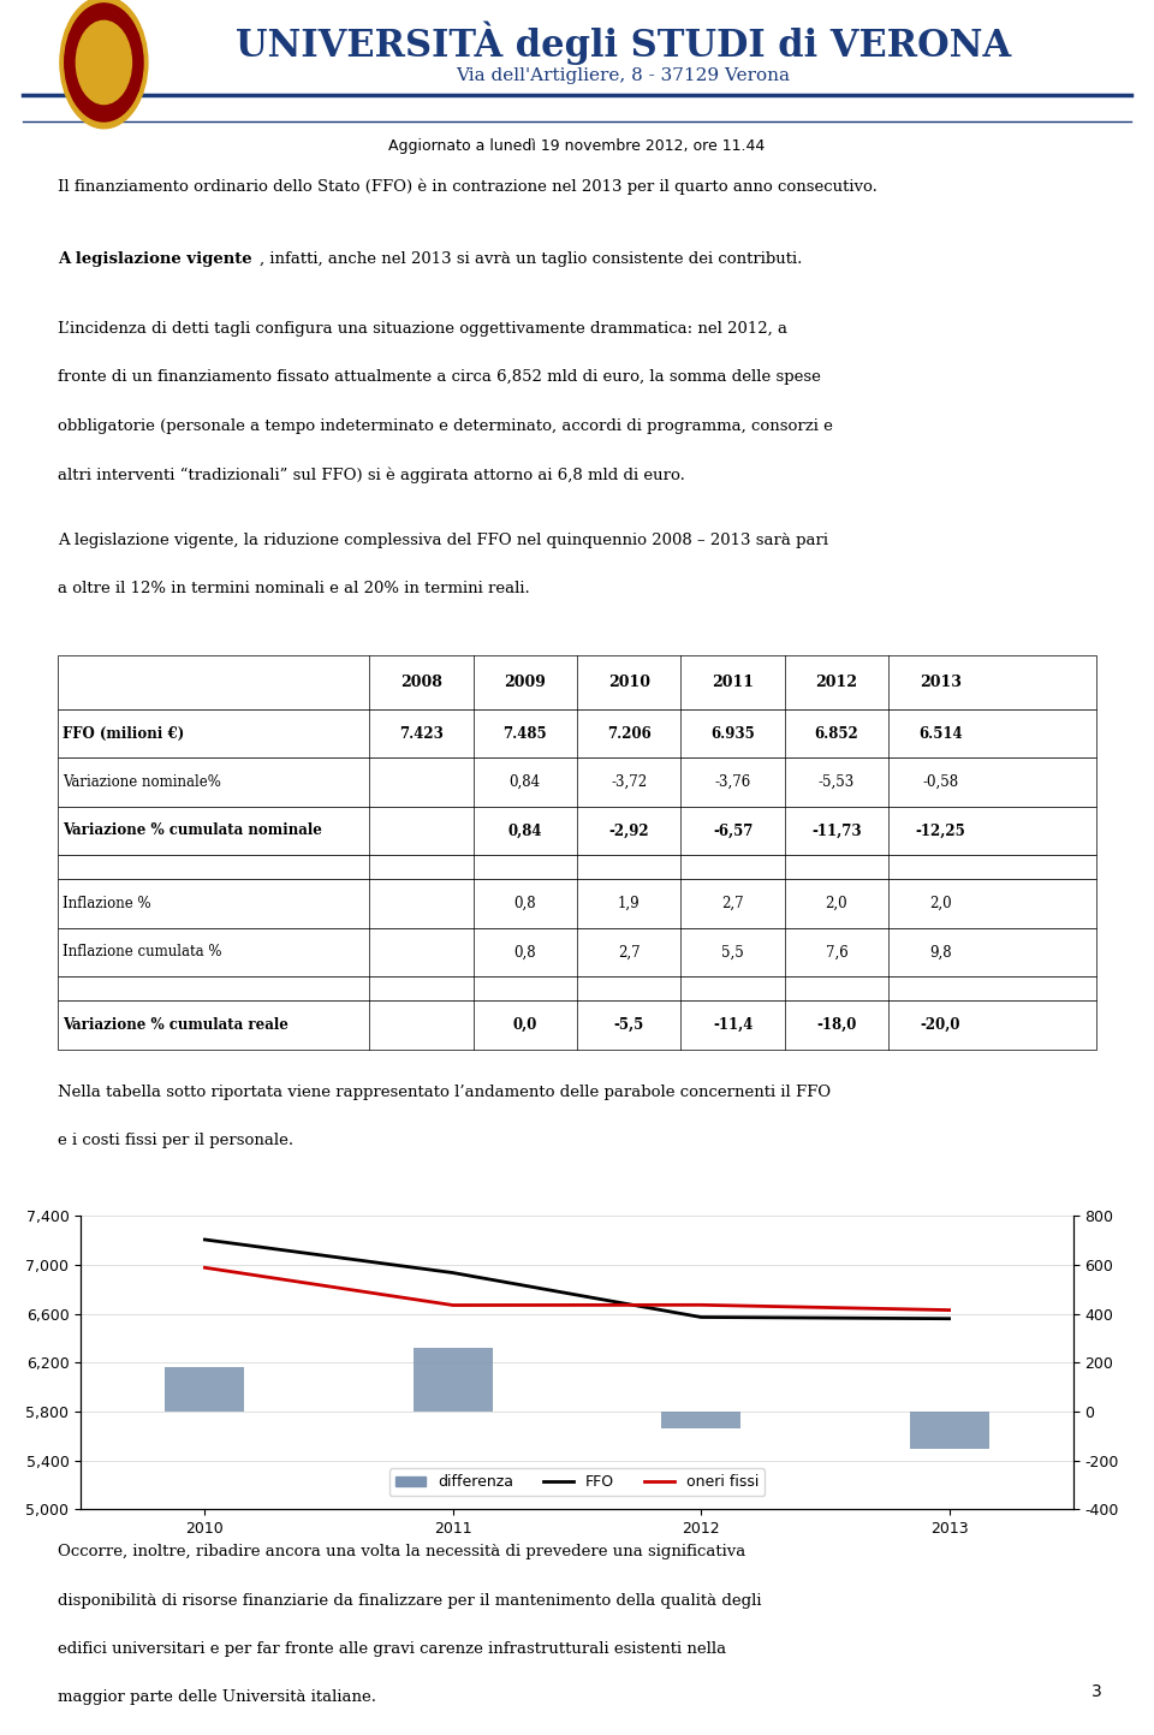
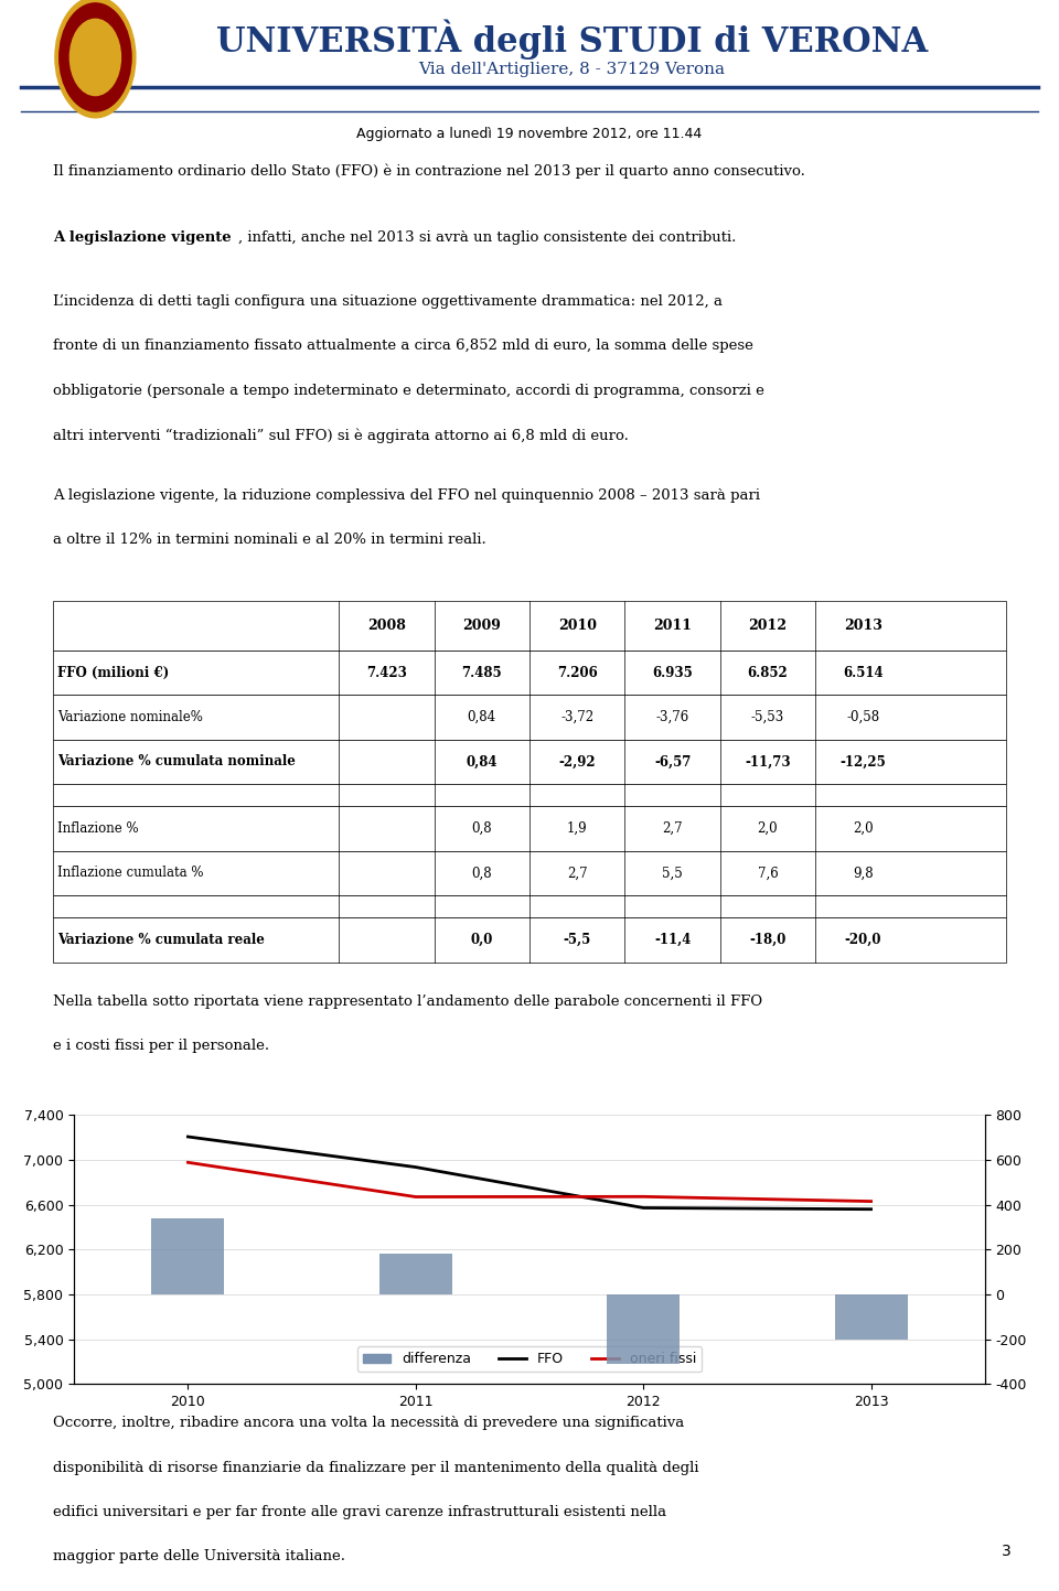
differenza/2010: 180 -> 340
differenza/2011: 260 -> 180
differenza/2012: -70 -> -310
differenza/2013: -150 -> -200
